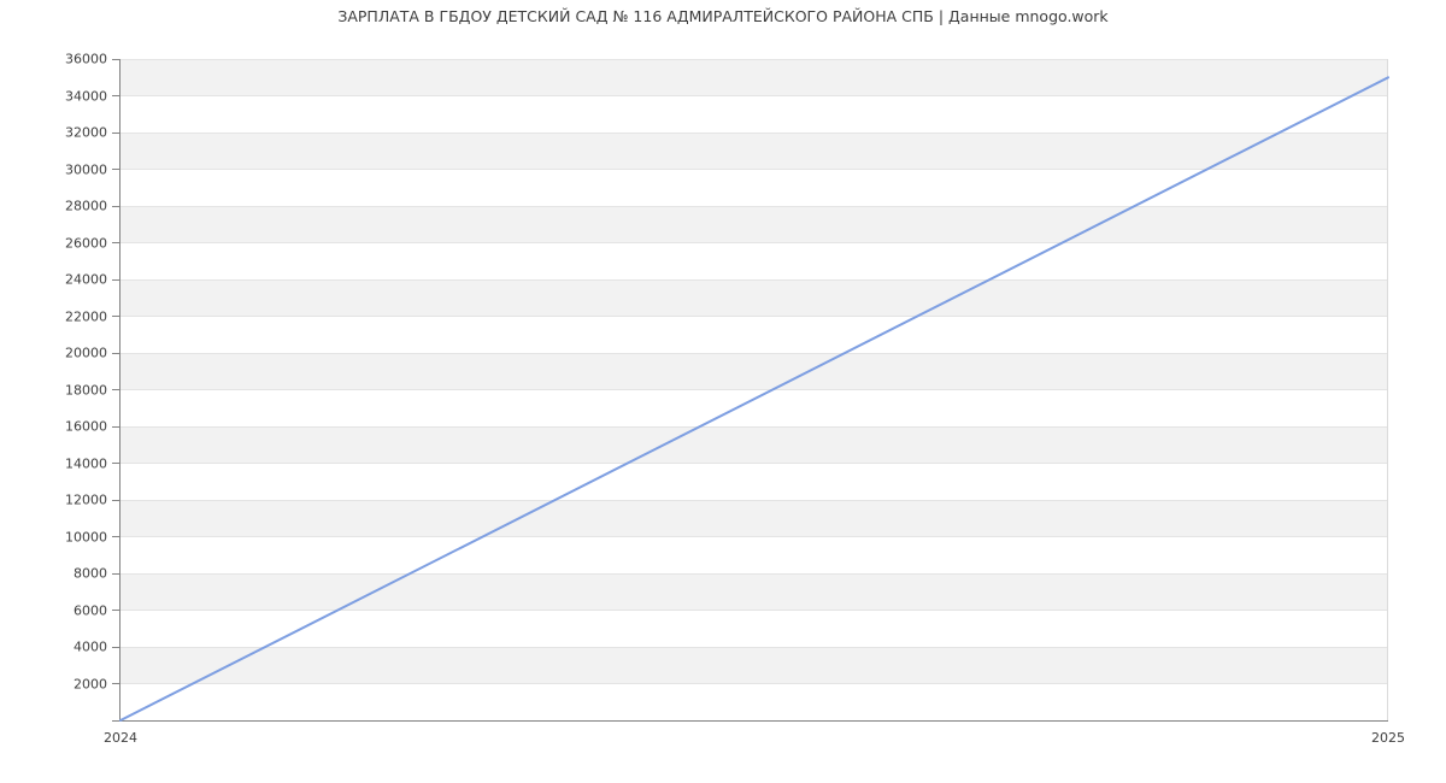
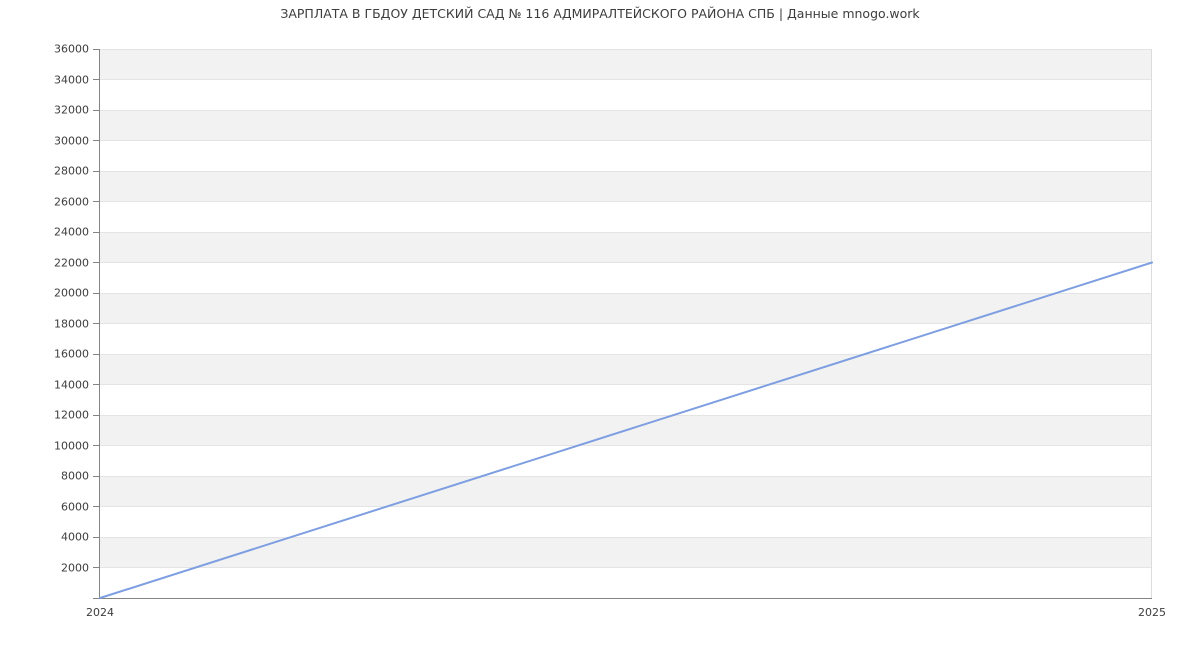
2025: 35000 -> 22000
